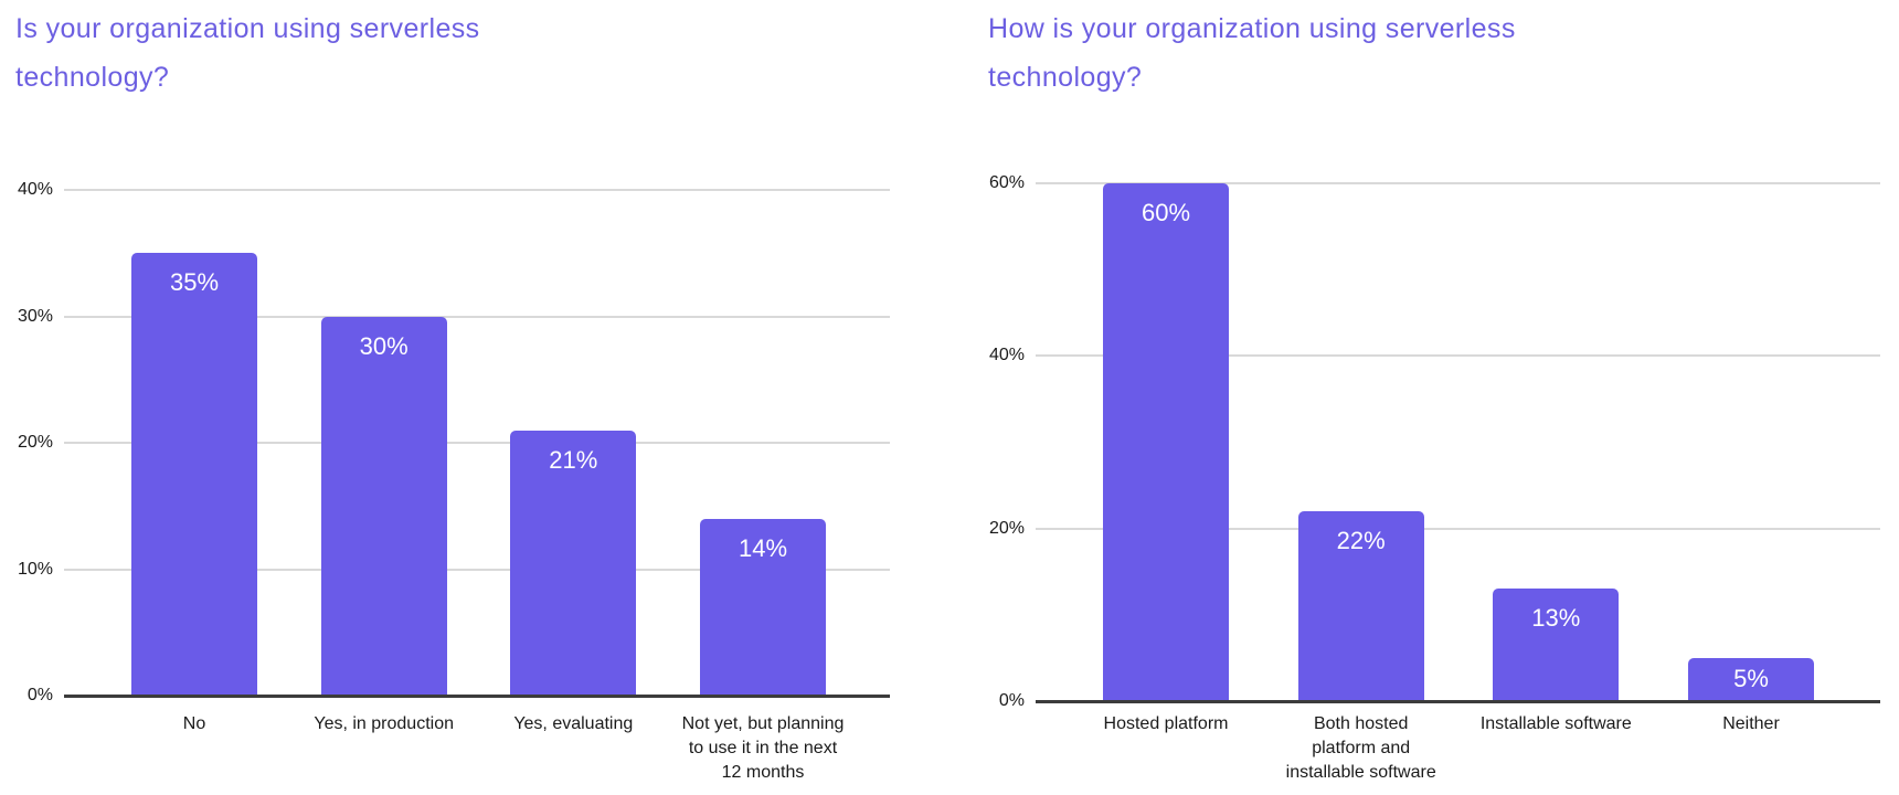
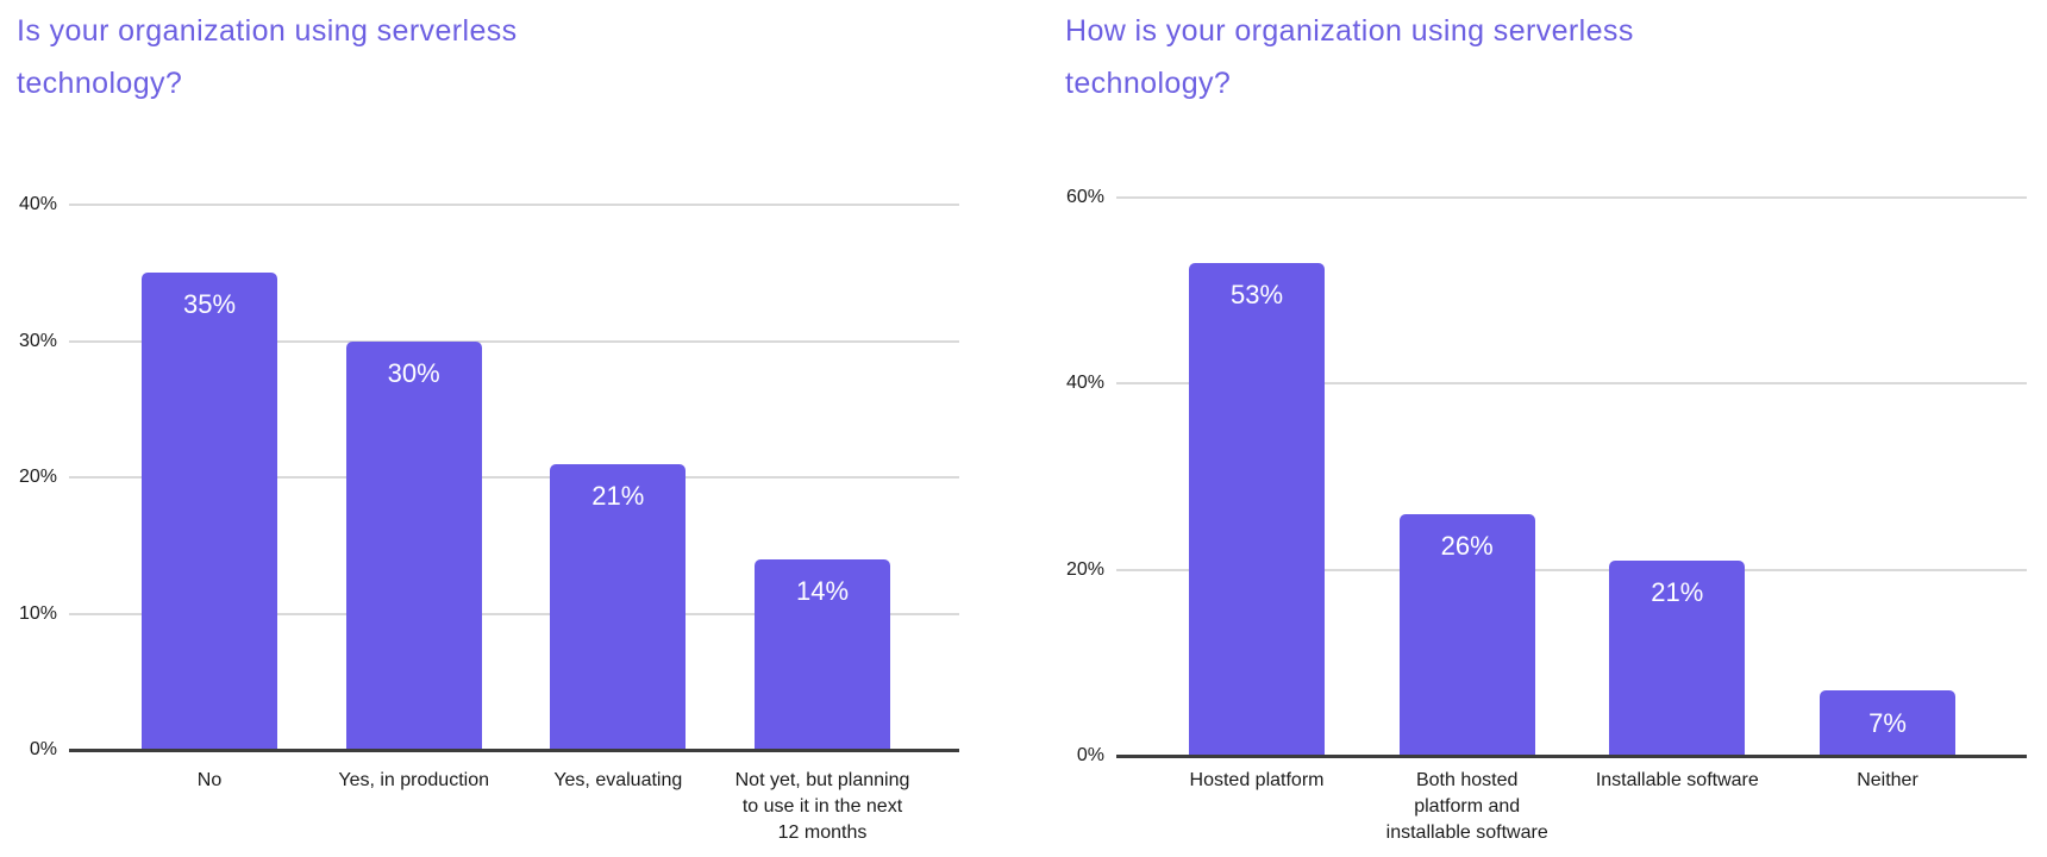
How is your organization using serverless technology?/Hosted platform: 60% -> 53%
How is your organization using serverless technology?/Both hosted platform and installable software: 22% -> 26%
How is your organization using serverless technology?/Installable software: 13% -> 21%
How is your organization using serverless technology?/Neither: 5% -> 7%
